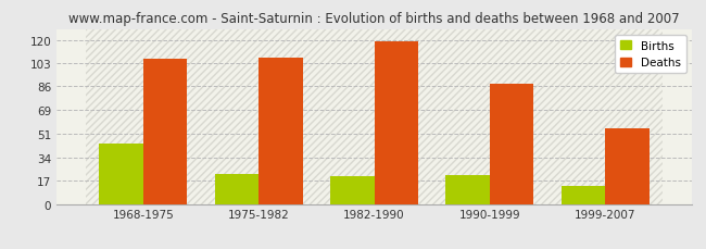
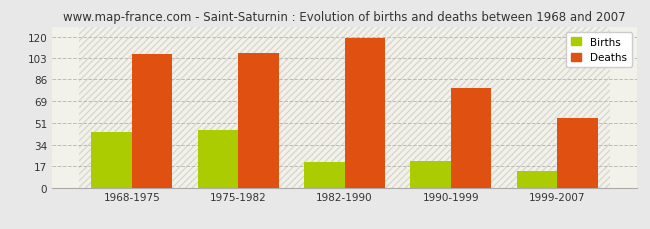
Births/1975-1982: 22 -> 46
Deaths/1990-1999: 88 -> 79
